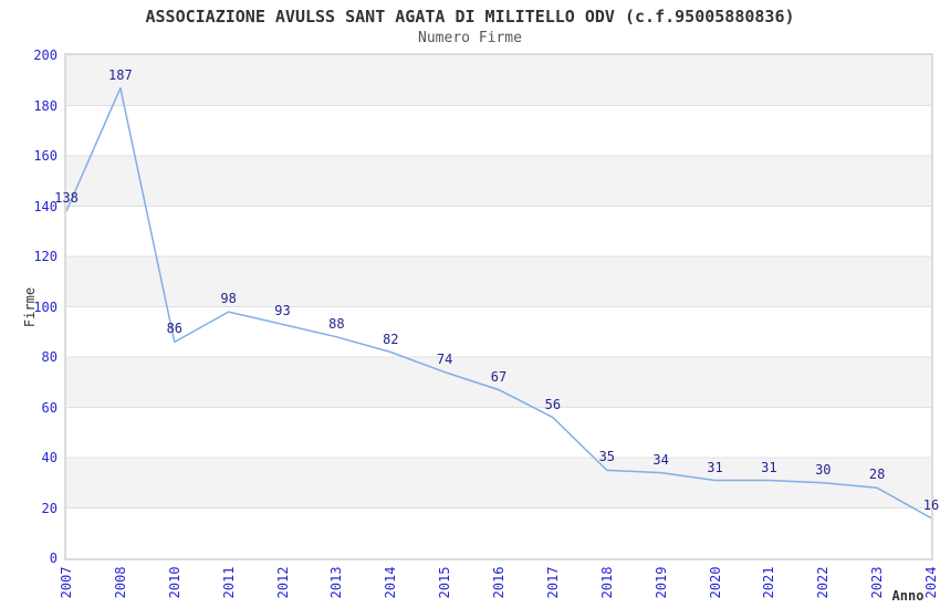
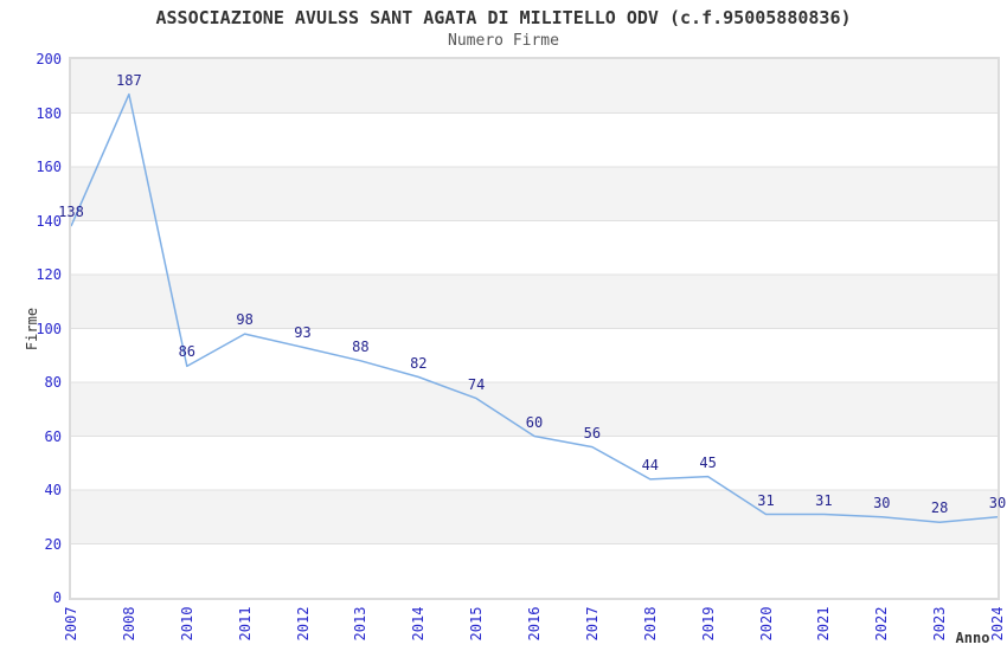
2016: 67 -> 60
2018: 35 -> 44
2019: 34 -> 45
2024: 16 -> 30
